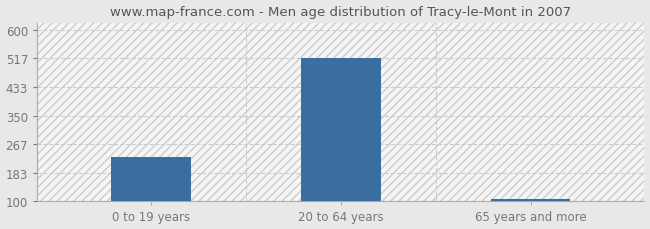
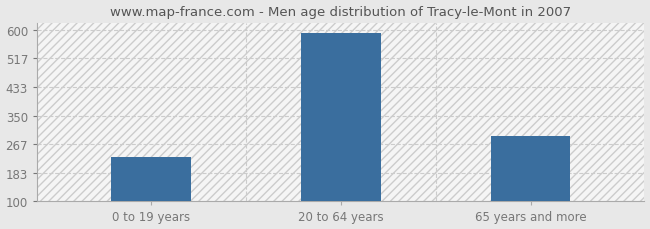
20 to 64 years: 517 -> 590
65 years and more: 106 -> 290
